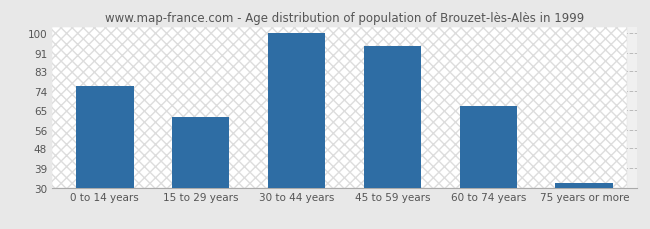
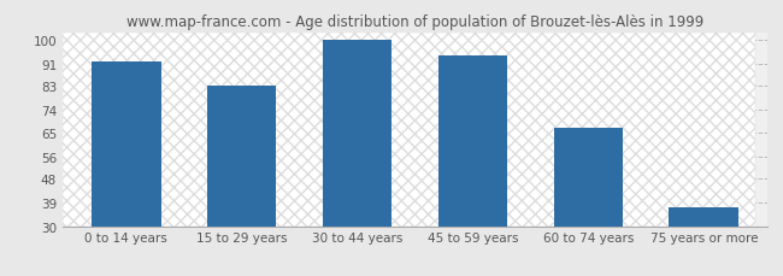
0 to 14 years: 76 -> 92
15 to 29 years: 62 -> 83
75 years or more: 32 -> 37
